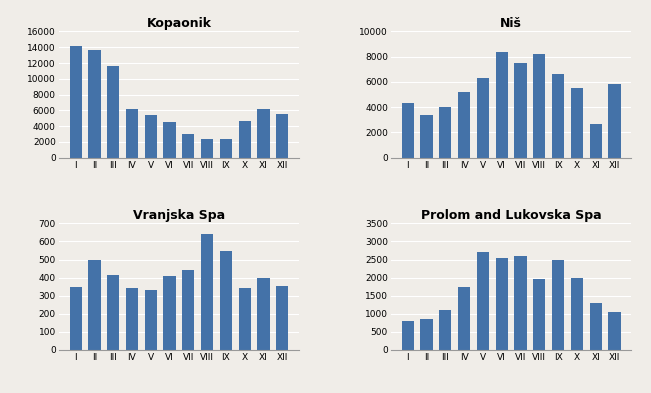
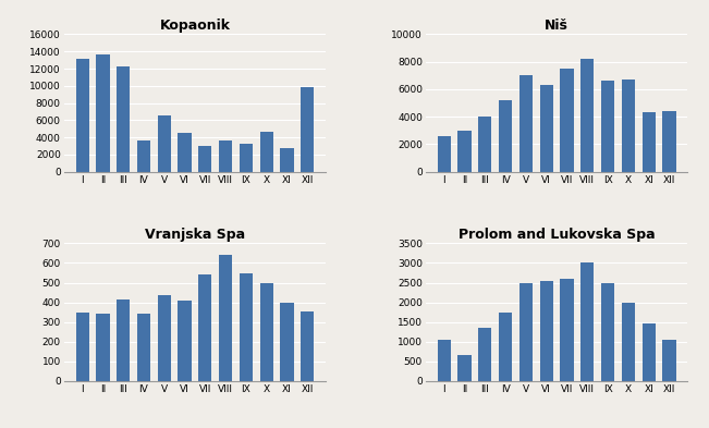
Kopaonik/I: 14200 -> 13200
Kopaonik/III: 11600 -> 12300
Kopaonik/IV: 6200 -> 3700
Kopaonik/V: 5400 -> 6500
Kopaonik/VIII: 2400 -> 3700
Kopaonik/IX: 2400 -> 3200
Kopaonik/XI: 6200 -> 2800
Kopaonik/XII: 5600 -> 9900
Niš/I: 4300 -> 2600
Niš/II: 3400 -> 3000
Niš/V: 6300 -> 7000
Niš/VI: 8400 -> 6300
Niš/X: 5500 -> 6700
Niš/XI: 2700 -> 4300
Niš/XII: 5800 -> 4400
Vranjska Spa/II: 500 -> 340
Vranjska Spa/V: 330 -> 440
Vranjska Spa/VII: 440 -> 540
Vranjska Spa/X: 340 -> 500
Prolom and Lukovska Spa/I: 800 -> 1050
Prolom and Lukovska Spa/II: 850 -> 650
Prolom and Lukovska Spa/III: 1100 -> 1350
Prolom and Lukovska Spa/V: 2700 -> 2500
Prolom and Lukovska Spa/VIII: 1950 -> 3000
Prolom and Lukovska Spa/XI: 1300 -> 1450
